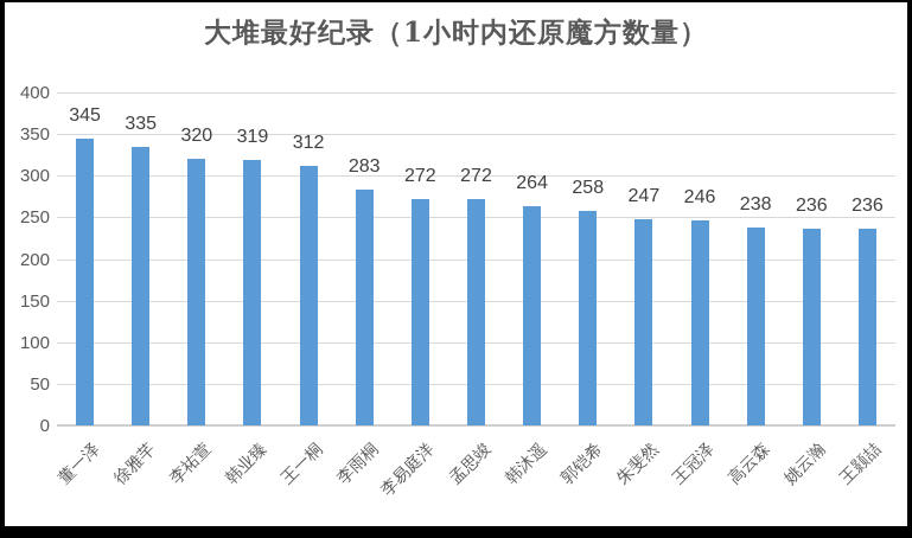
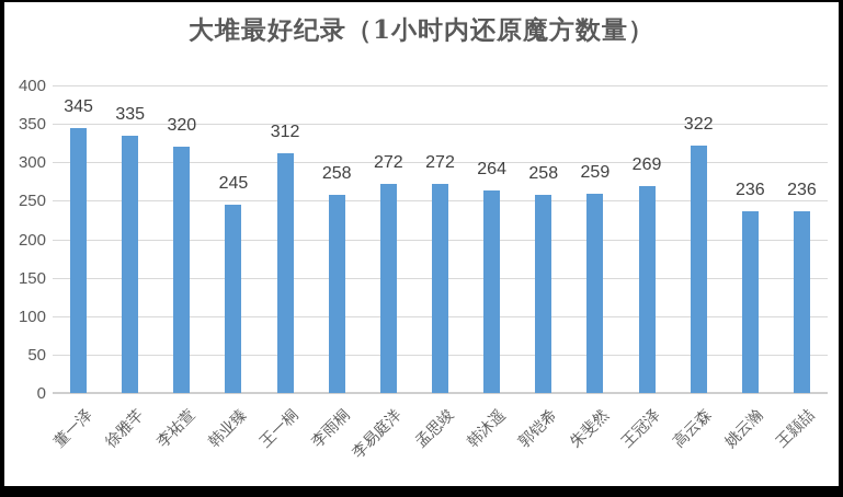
韩业臻: 319 -> 245
李雨桐: 283 -> 258
朱斐然: 247 -> 259
王冠泽: 246 -> 269
高云森: 238 -> 322
